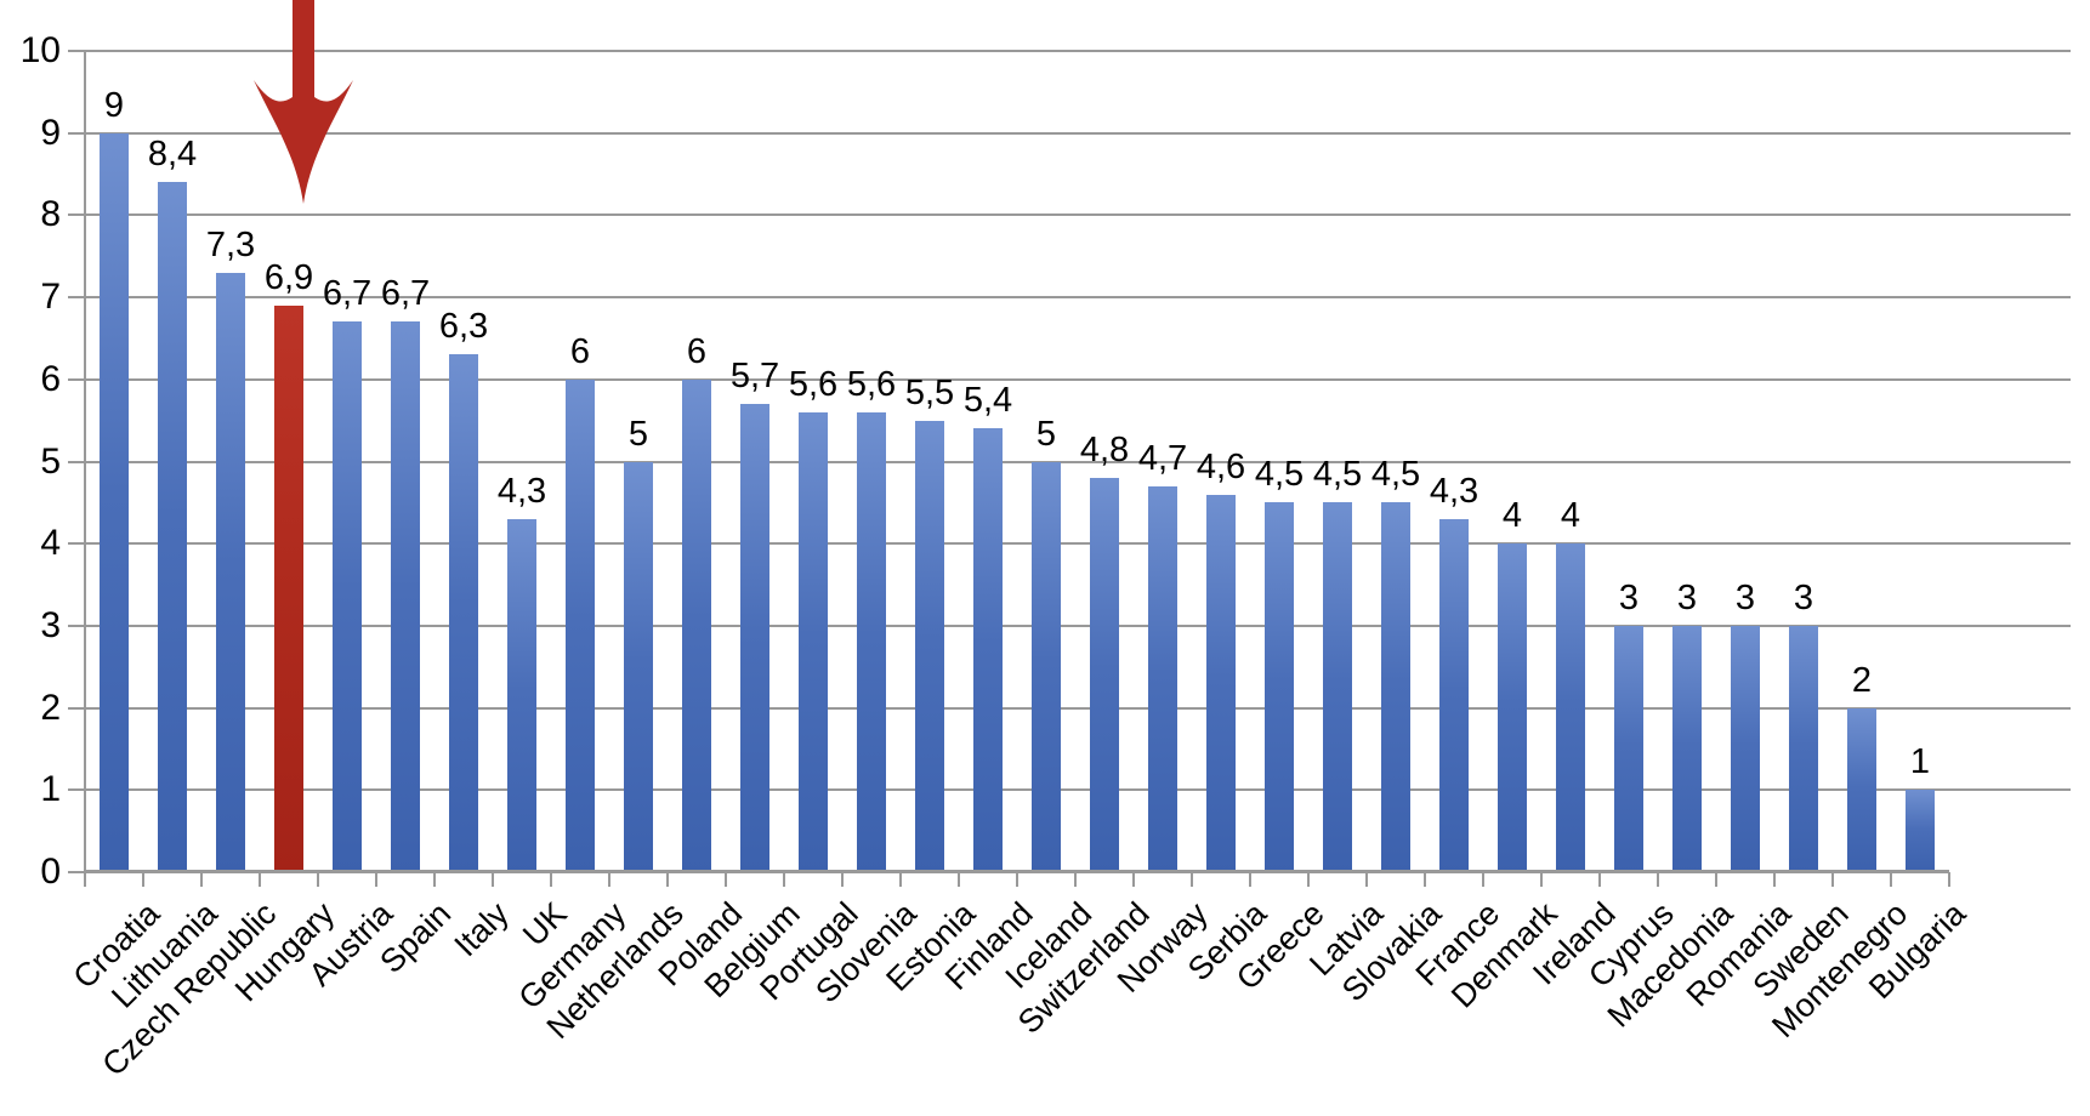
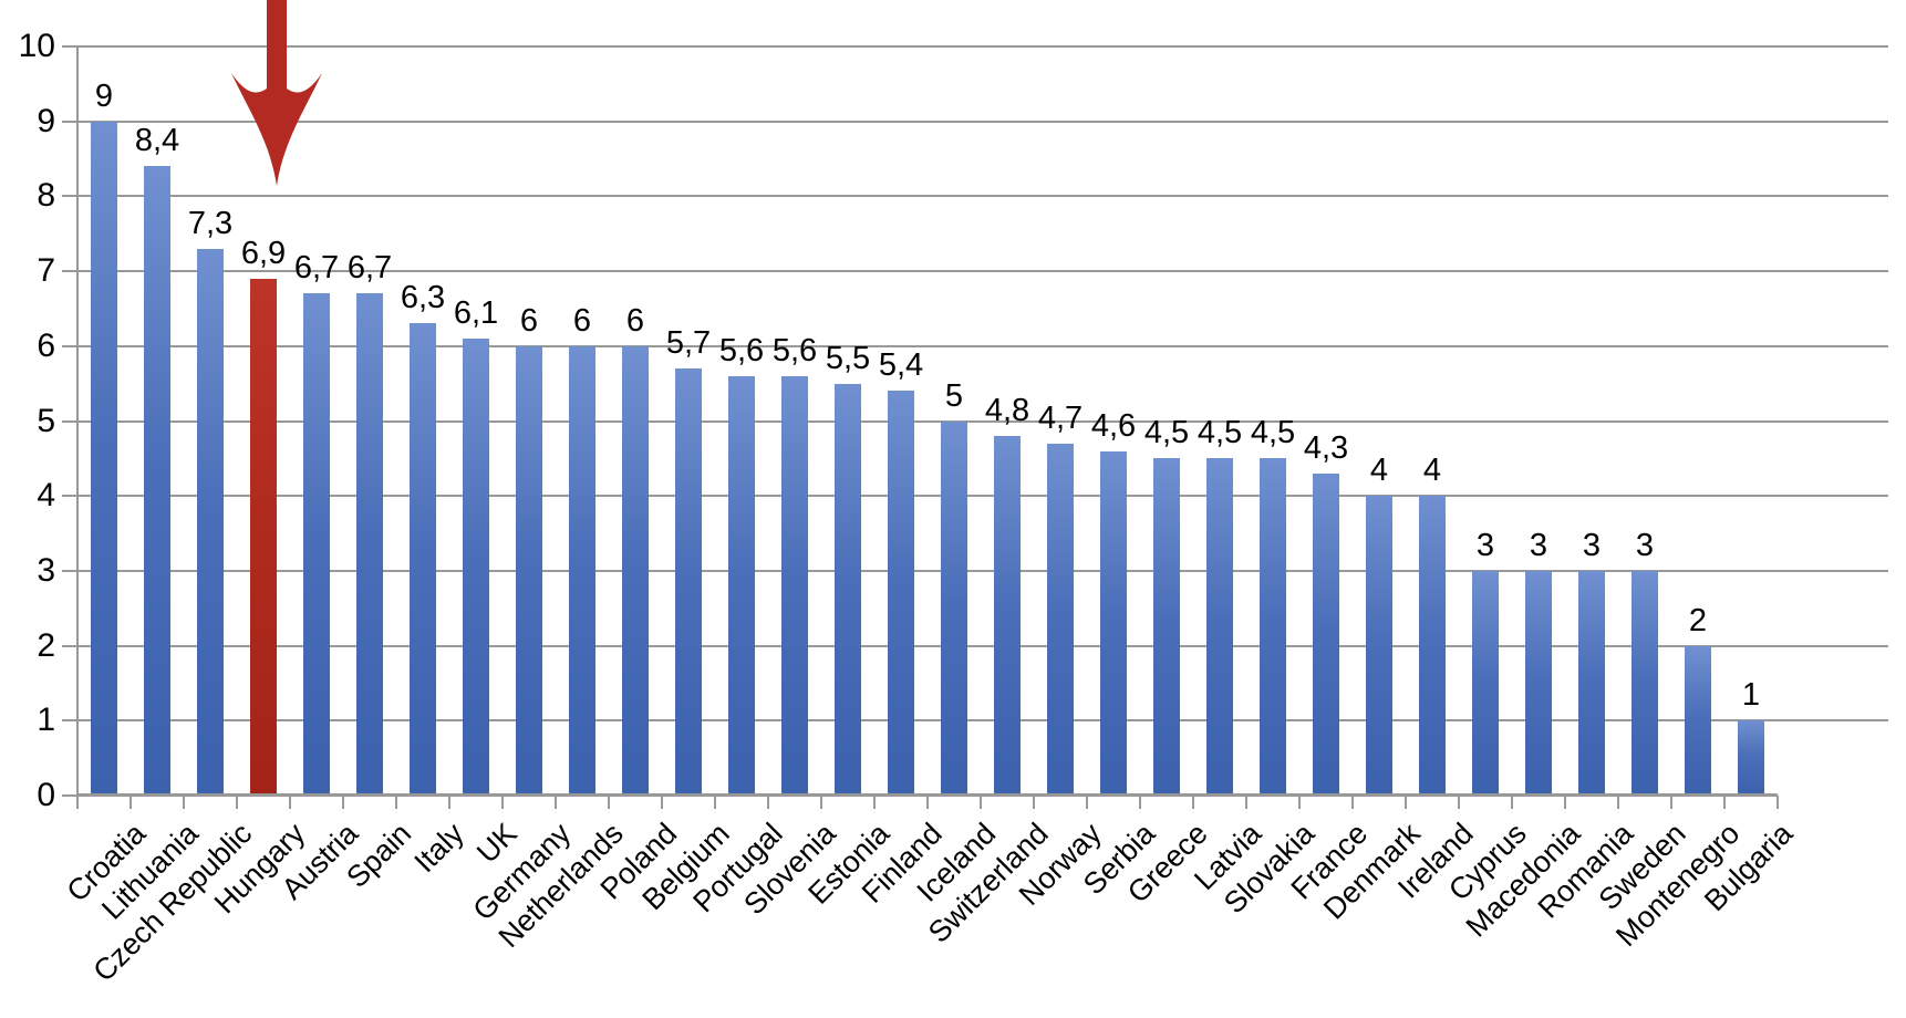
UK: 4,3 -> 6,1
Netherlands: 5 -> 6
